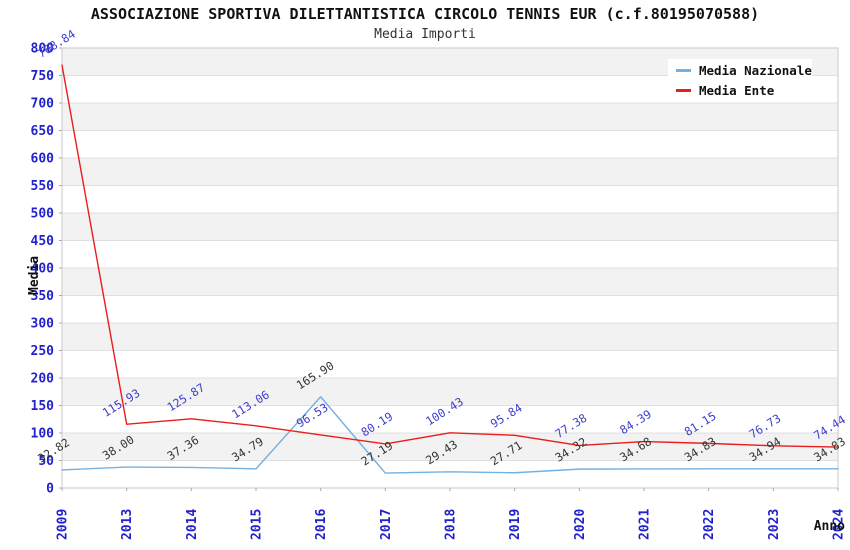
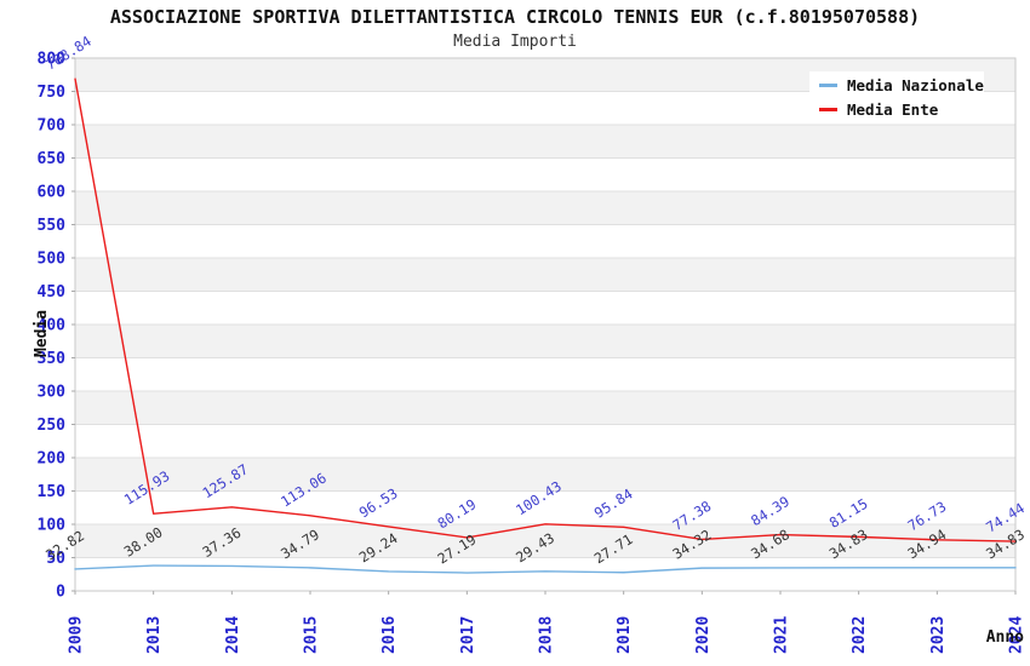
Media Nazionale/2016: 165.90 -> 29.24
